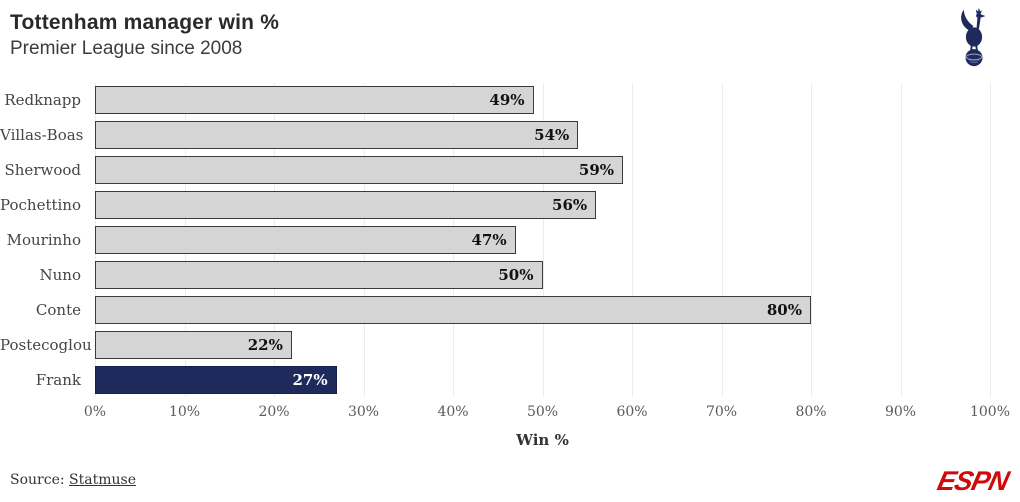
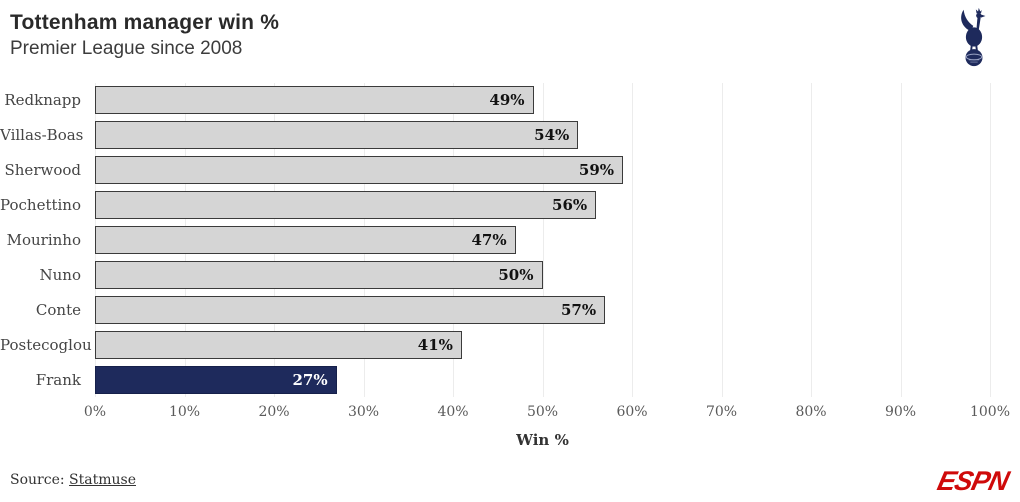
Conte: 80% -> 57%
Postecoglou: 22% -> 41%
